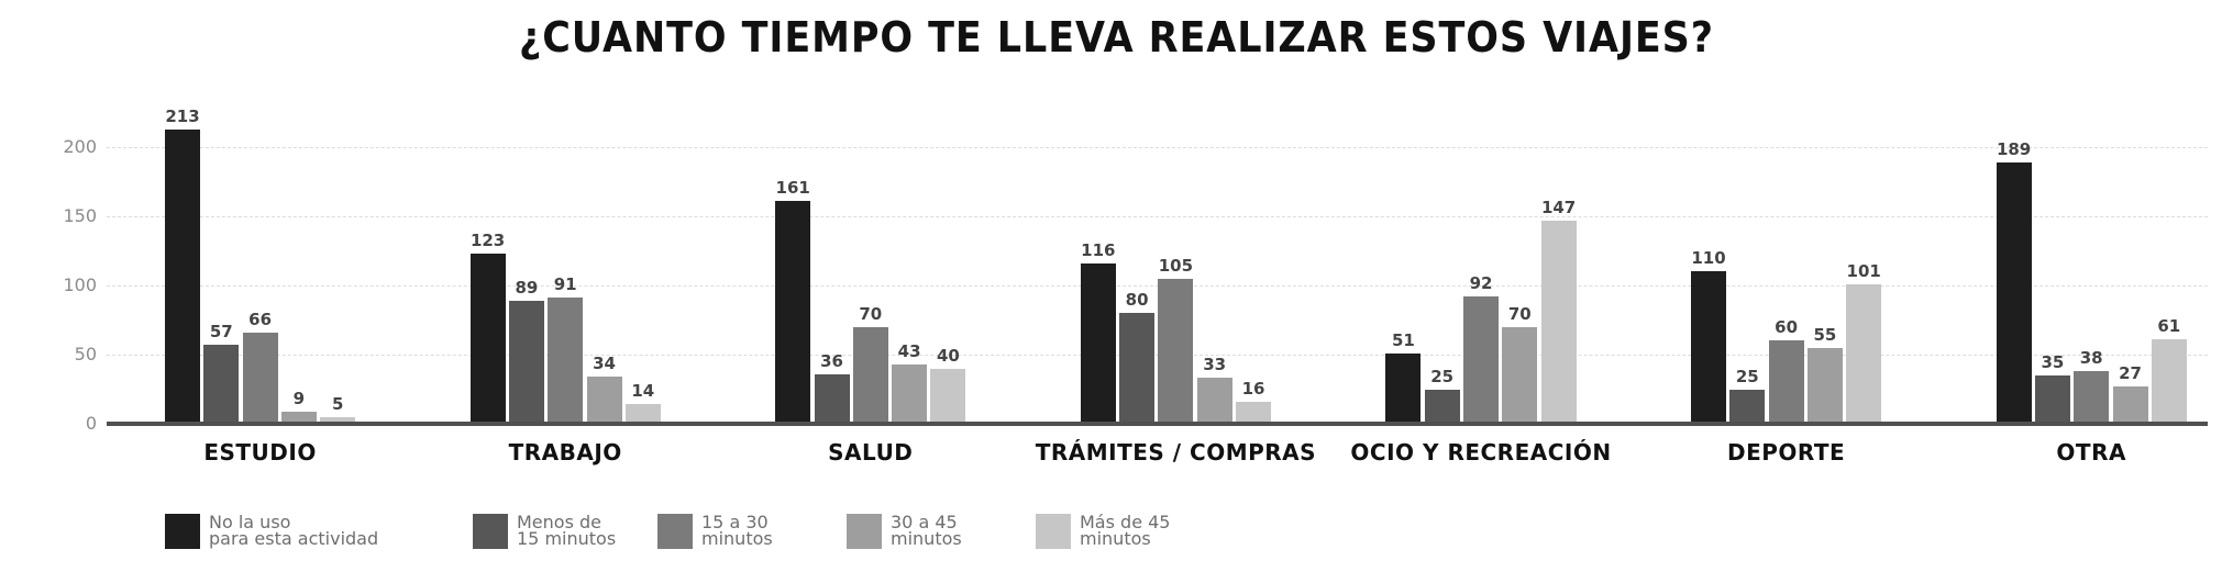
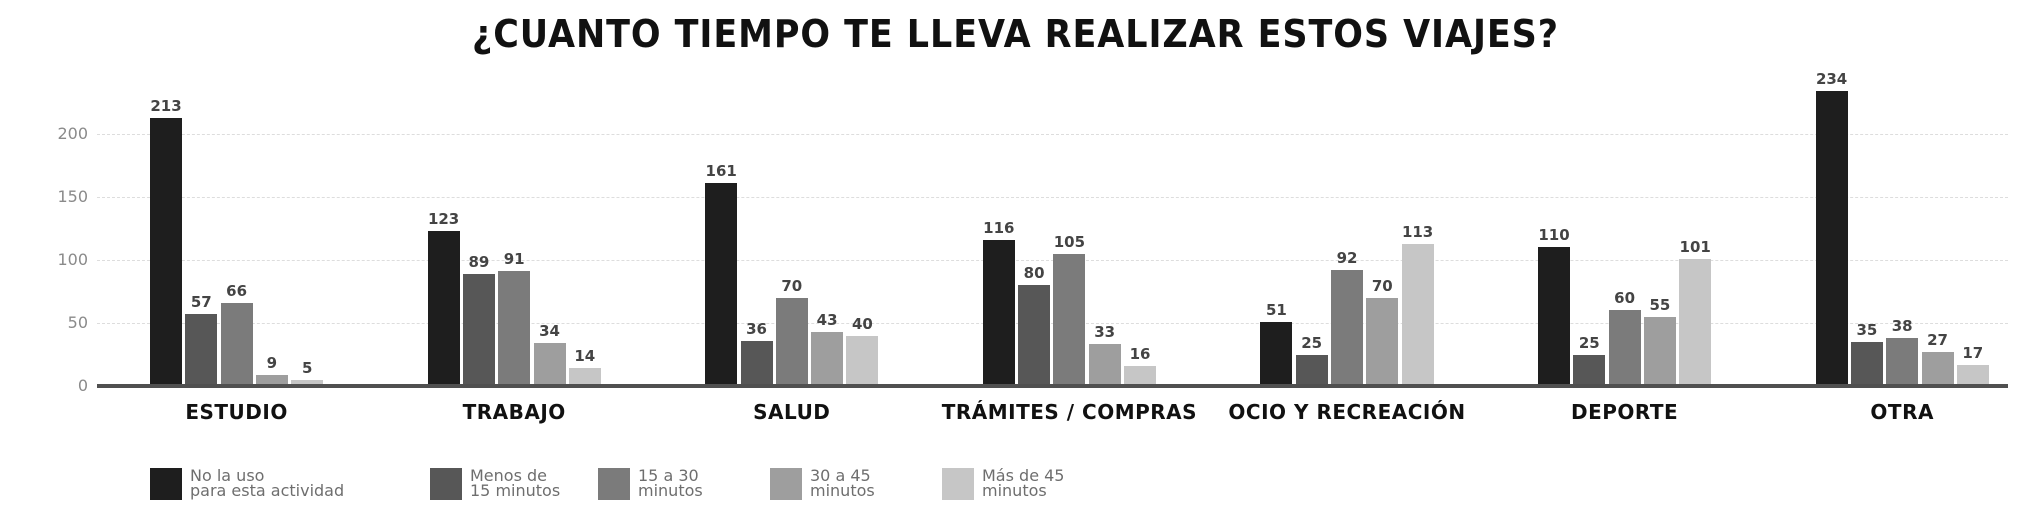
Más de 45 minutos/OCIO Y RECREACIÓN: 147 -> 113
No la uso para esta actividad/OTRA: 189 -> 234
Más de 45 minutos/OTRA: 61 -> 17
